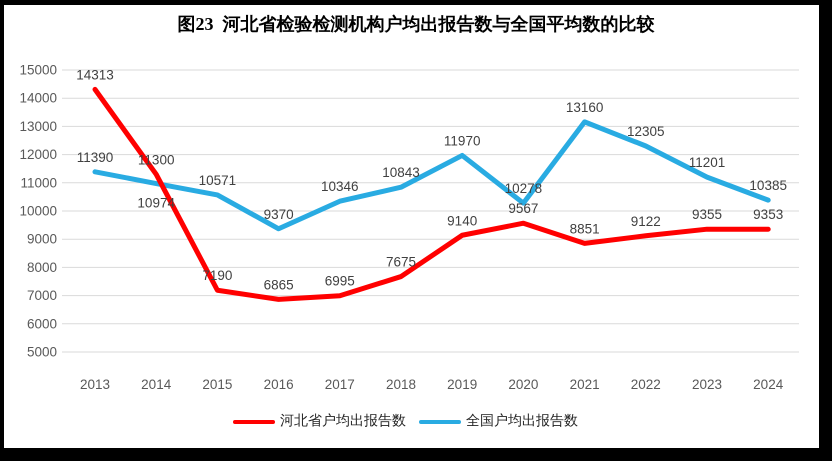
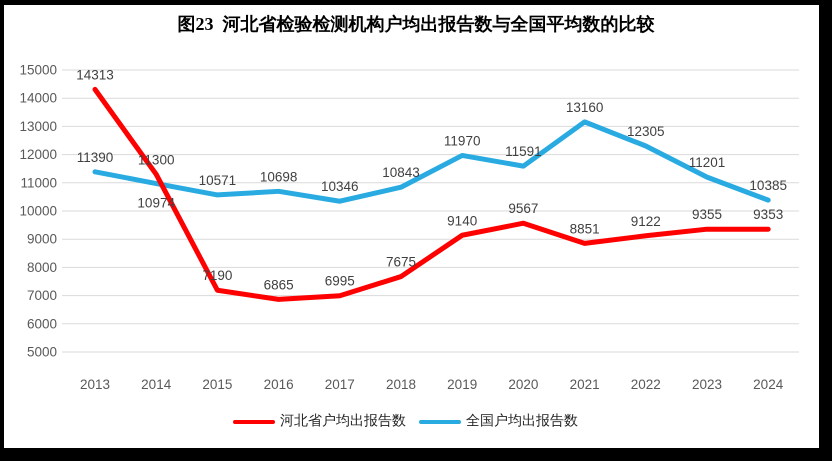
全国户均出报告数/2016: 9370 -> 10698
全国户均出报告数/2020: 10278 -> 11591
